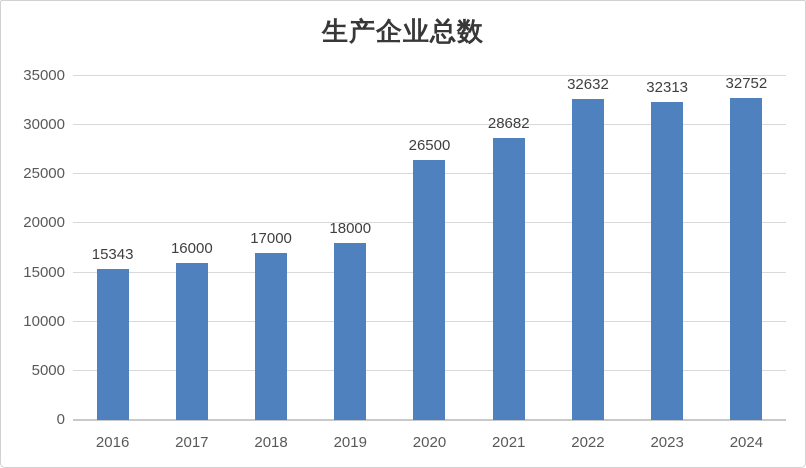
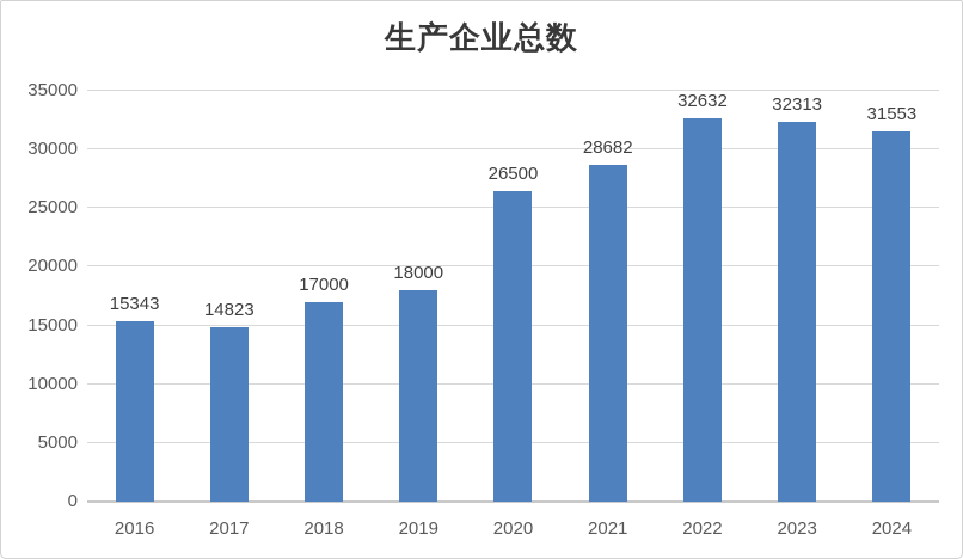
2017: 16000 -> 14823
2024: 32752 -> 31553
